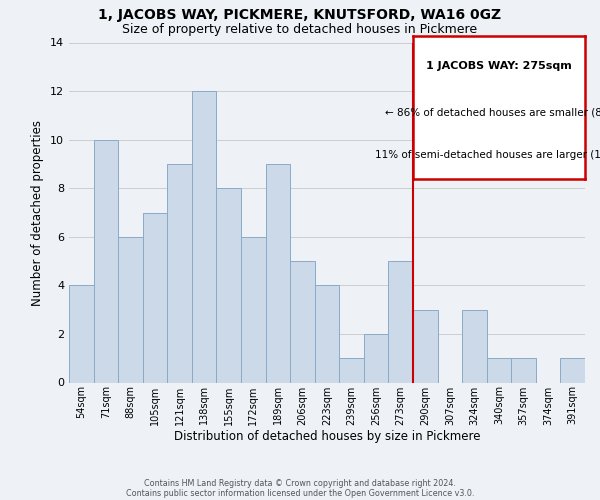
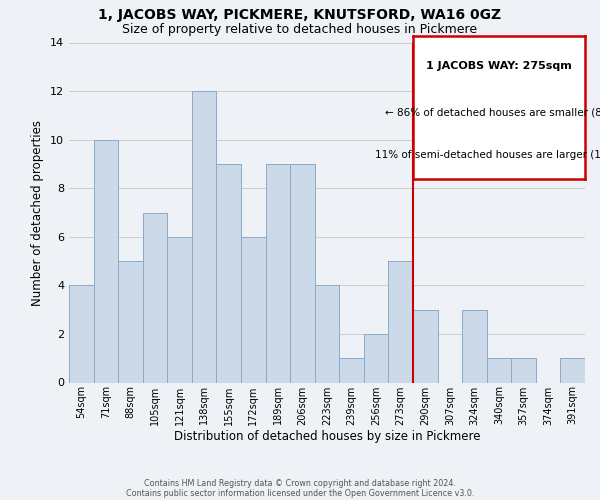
88sqm: 6 -> 5
121sqm: 9 -> 6
155sqm: 8 -> 9
206sqm: 5 -> 9
